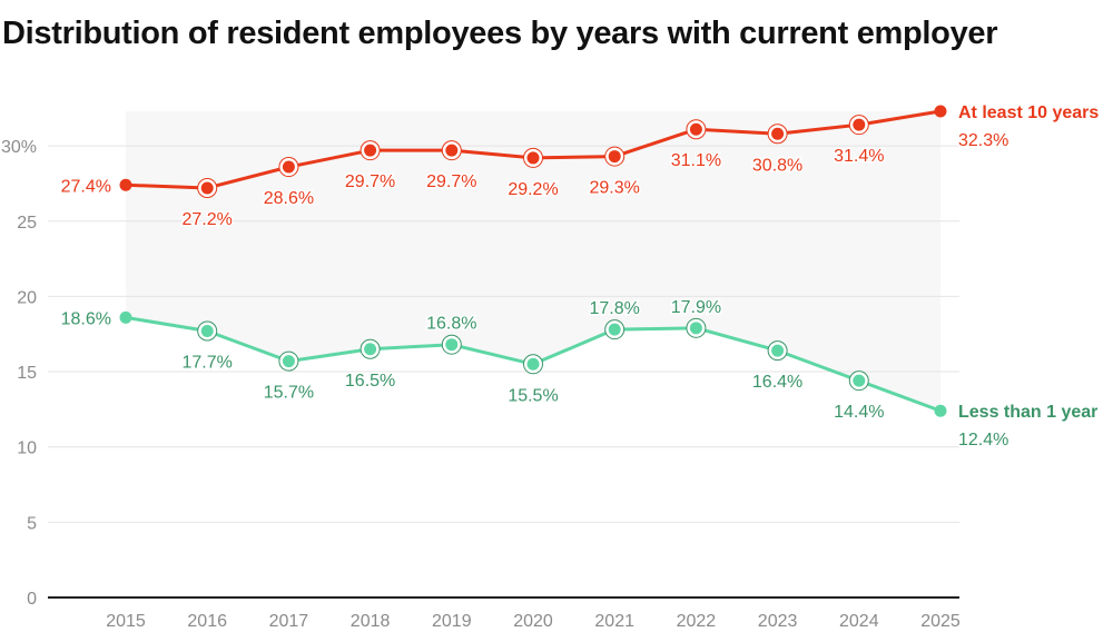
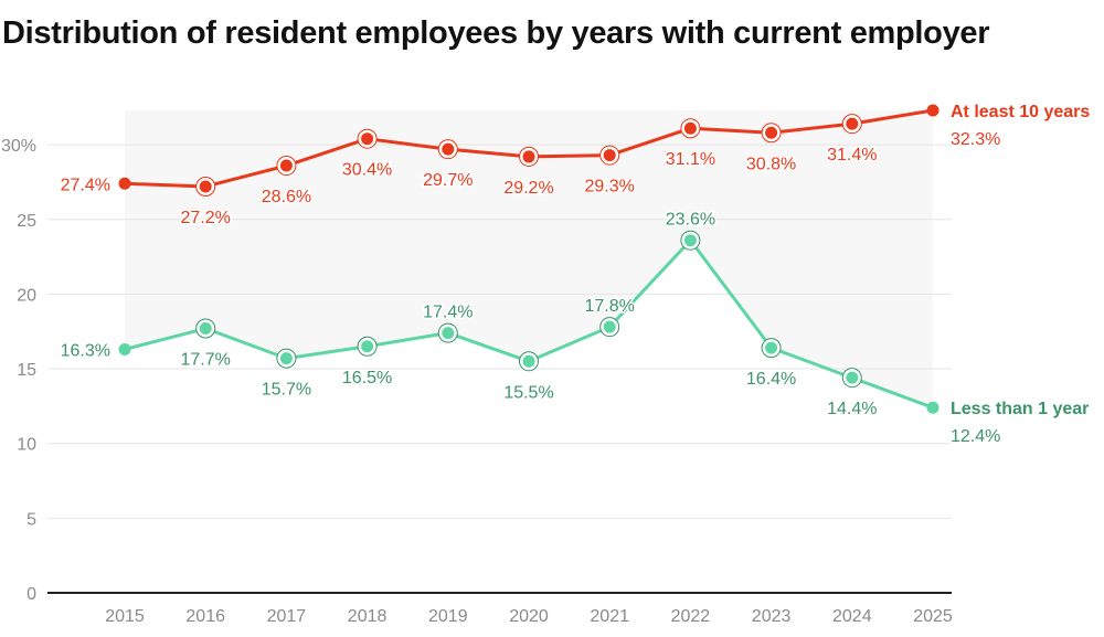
Less than 1 year/2015: 18.6% -> 16.3%
At least 10 years/2018: 29.7% -> 30.4%
Less than 1 year/2019: 16.8% -> 17.4%
Less than 1 year/2022: 17.9% -> 23.6%
